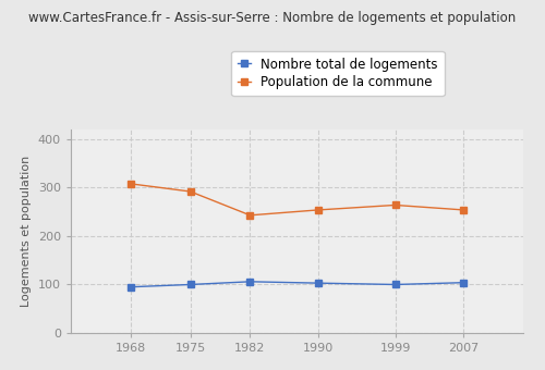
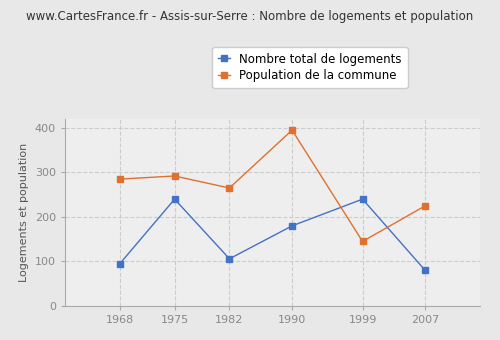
Population de la commune/1968: 308 -> 285
Nombre total de logements/1975: 100 -> 240
Population de la commune/1982: 243 -> 265
Nombre total de logements/1990: 103 -> 180
Population de la commune/1990: 254 -> 395
Nombre total de logements/1999: 100 -> 240
Population de la commune/1999: 264 -> 145
Nombre total de logements/2007: 104 -> 80
Population de la commune/2007: 254 -> 225
